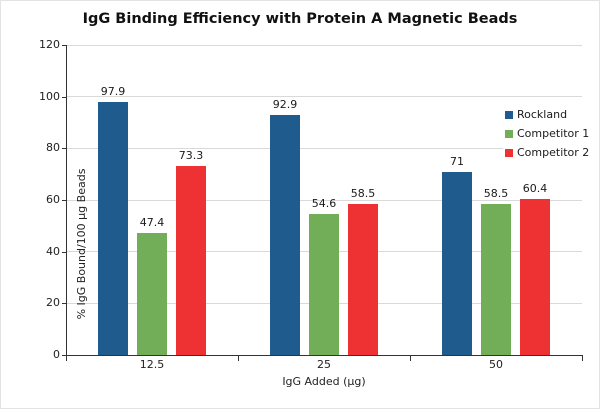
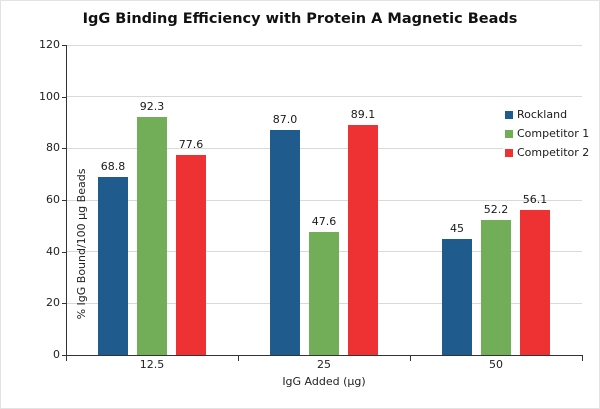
Rockland/12.5: 97.9 -> 68.8
Competitor 1/12.5: 47.4 -> 92.3
Competitor 2/12.5: 73.3 -> 77.6
Rockland/25: 92.9 -> 87.0
Competitor 1/25: 54.6 -> 47.6
Competitor 2/25: 58.5 -> 89.1
Rockland/50: 71 -> 45
Competitor 1/50: 58.5 -> 52.2
Competitor 2/50: 60.4 -> 56.1
